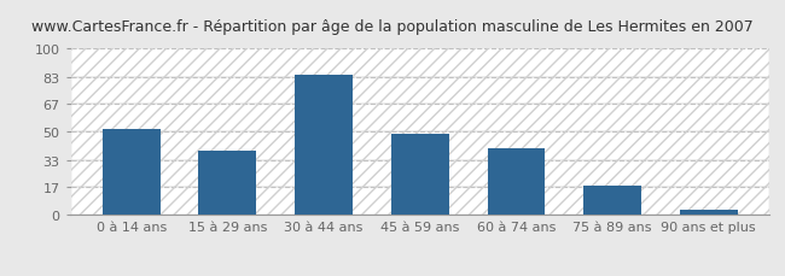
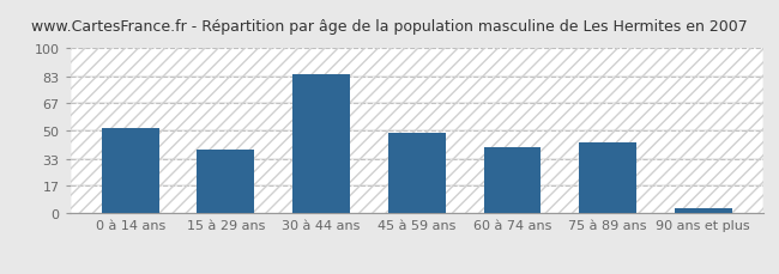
75 à 89 ans: 18 -> 43
